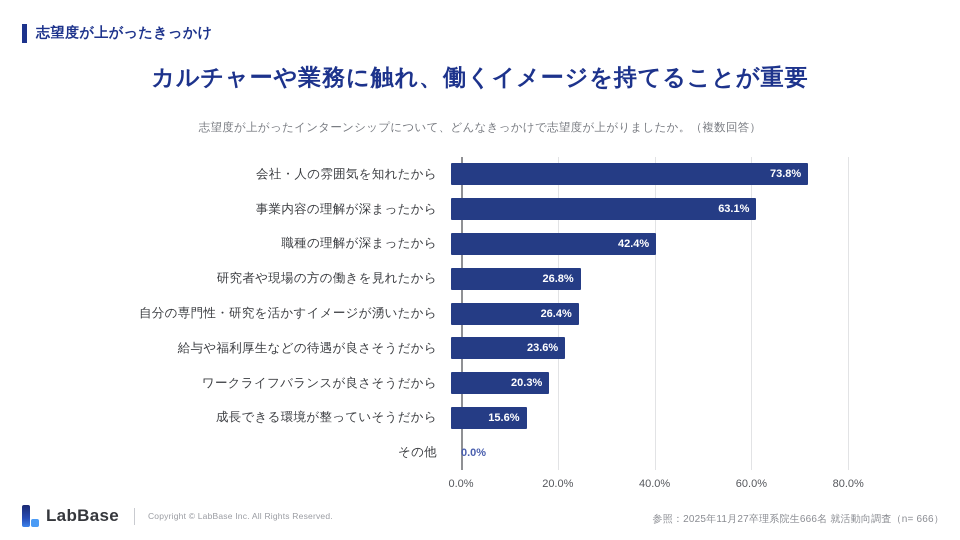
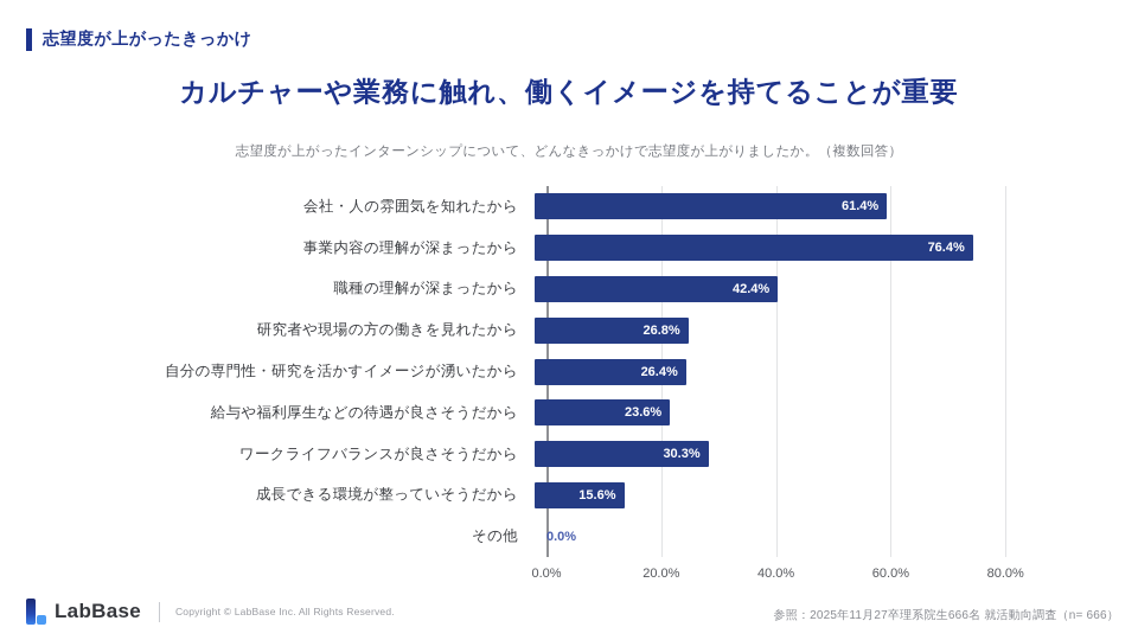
会社・人の雰囲気を知れたから: 73.8% -> 61.4%
事業内容の理解が深まったから: 63.1% -> 76.4%
ワークライフバランスが良さそうだから: 20.3% -> 30.3%
